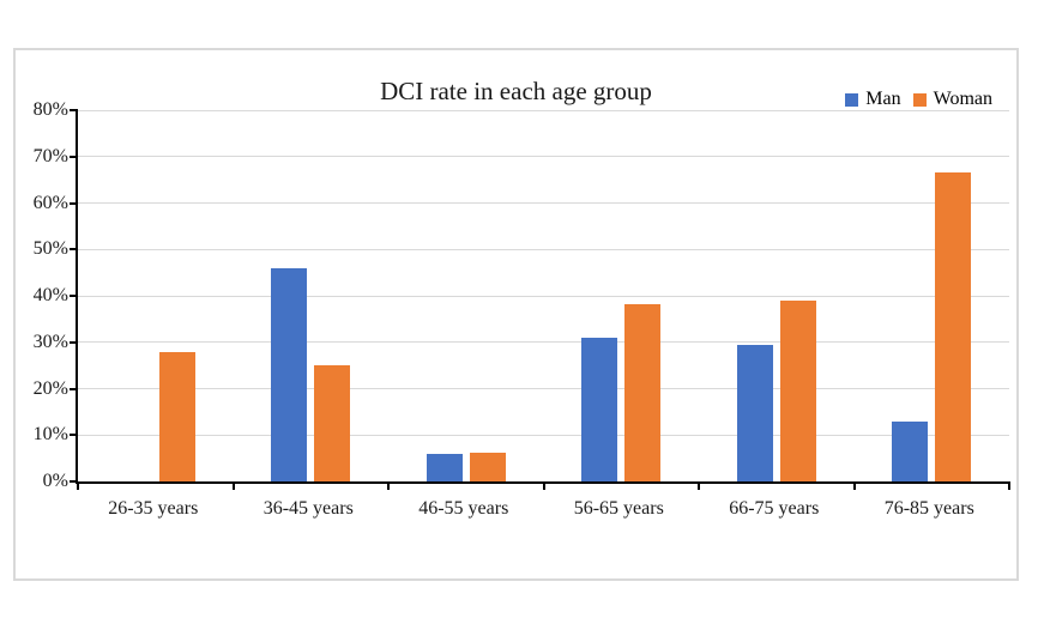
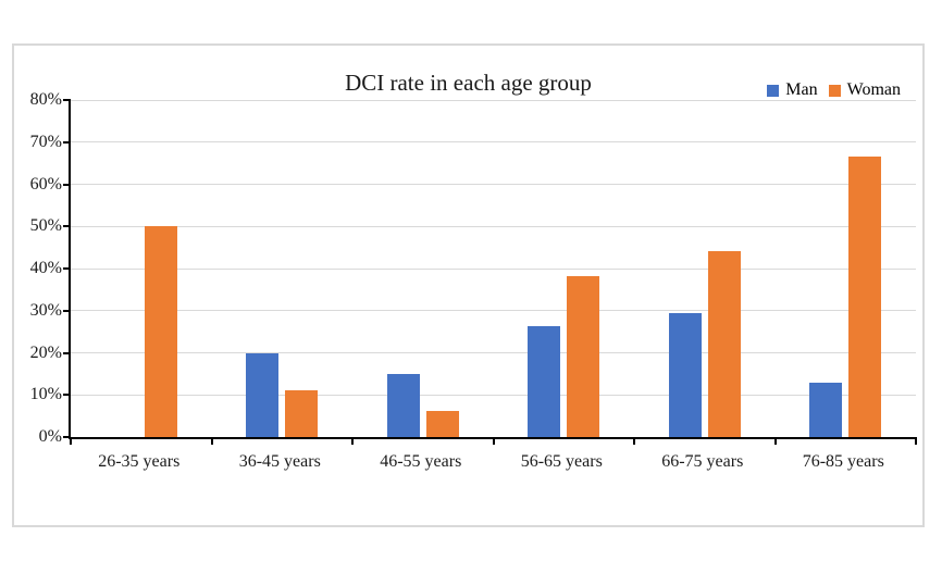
Woman/26-35 years: 28% -> 50%
Man/36-45 years: 46% -> 20%
Woman/36-45 years: 25% -> 11%
Man/46-55 years: 6% -> 15%
Man/56-65 years: 31% -> 26%
Woman/66-75 years: 39% -> 44%
